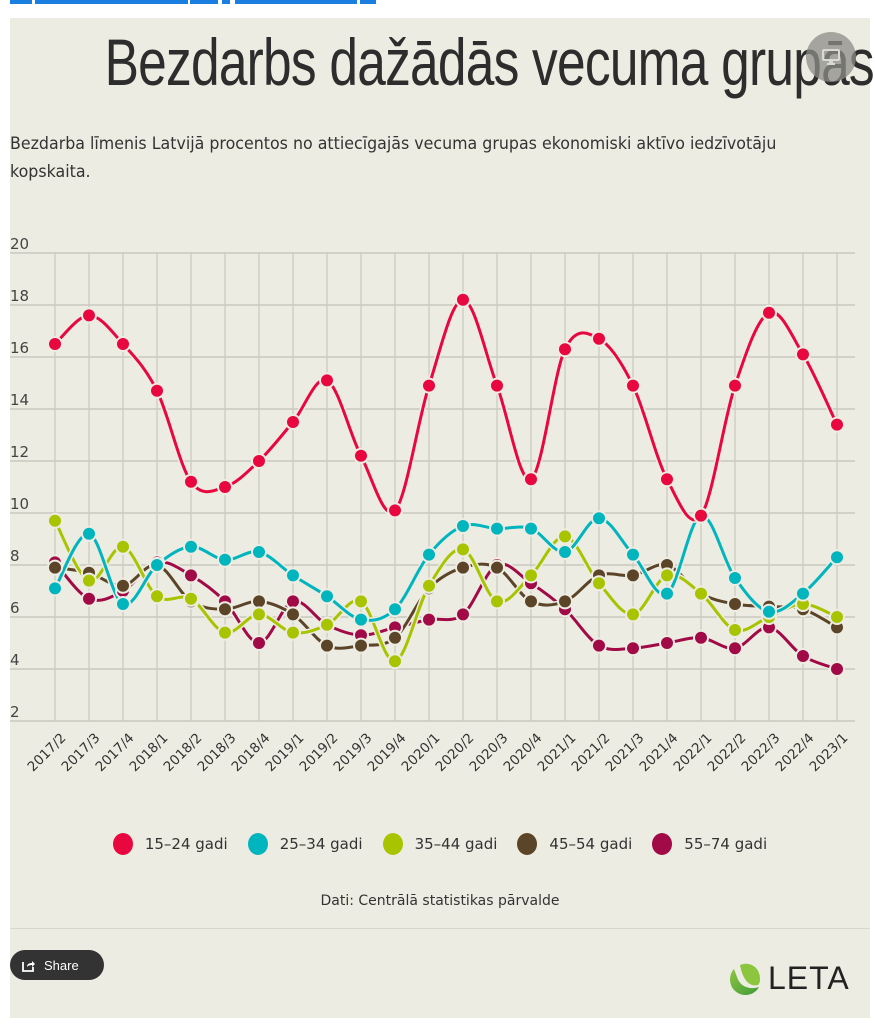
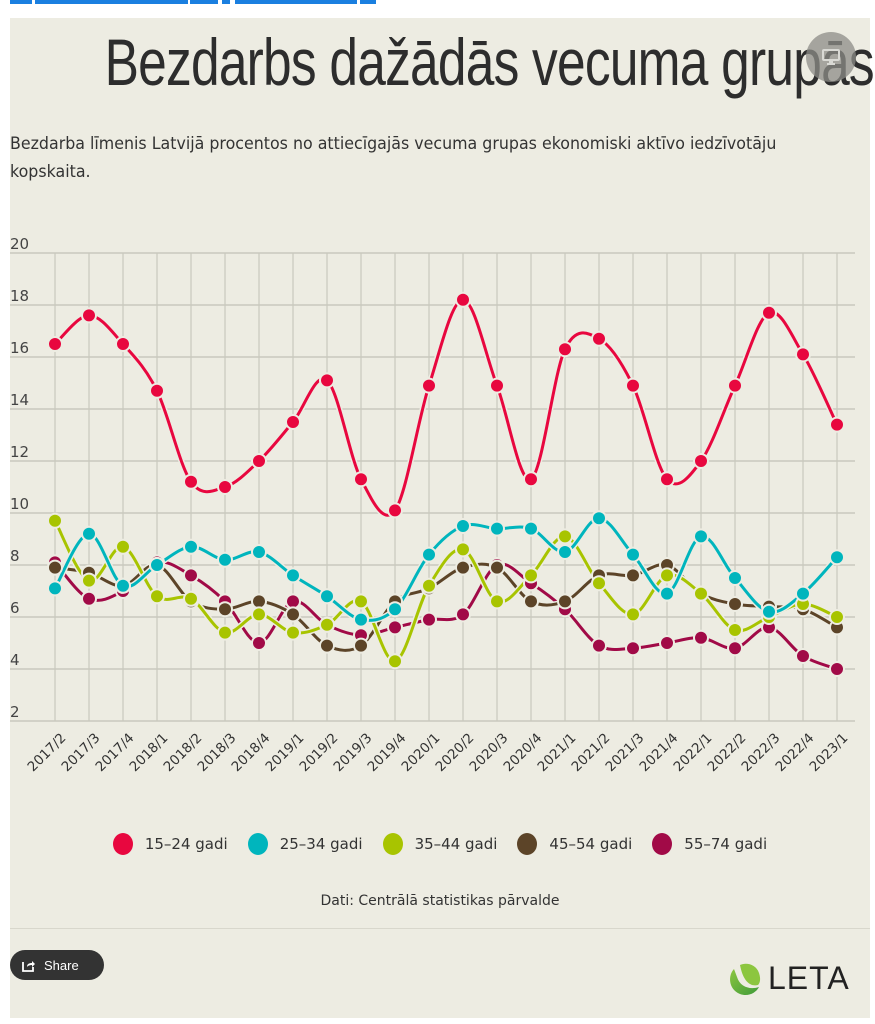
25–34 gadi/2017/4: 6.5 -> 7.2
15–24 gadi/2019/3: 12.2 -> 11.3
45–54 gadi/2019/4: 5.2 -> 6.6
15–24 gadi/2022/1: 9.9 -> 12.0
25–34 gadi/2022/1: 9.9 -> 9.1
